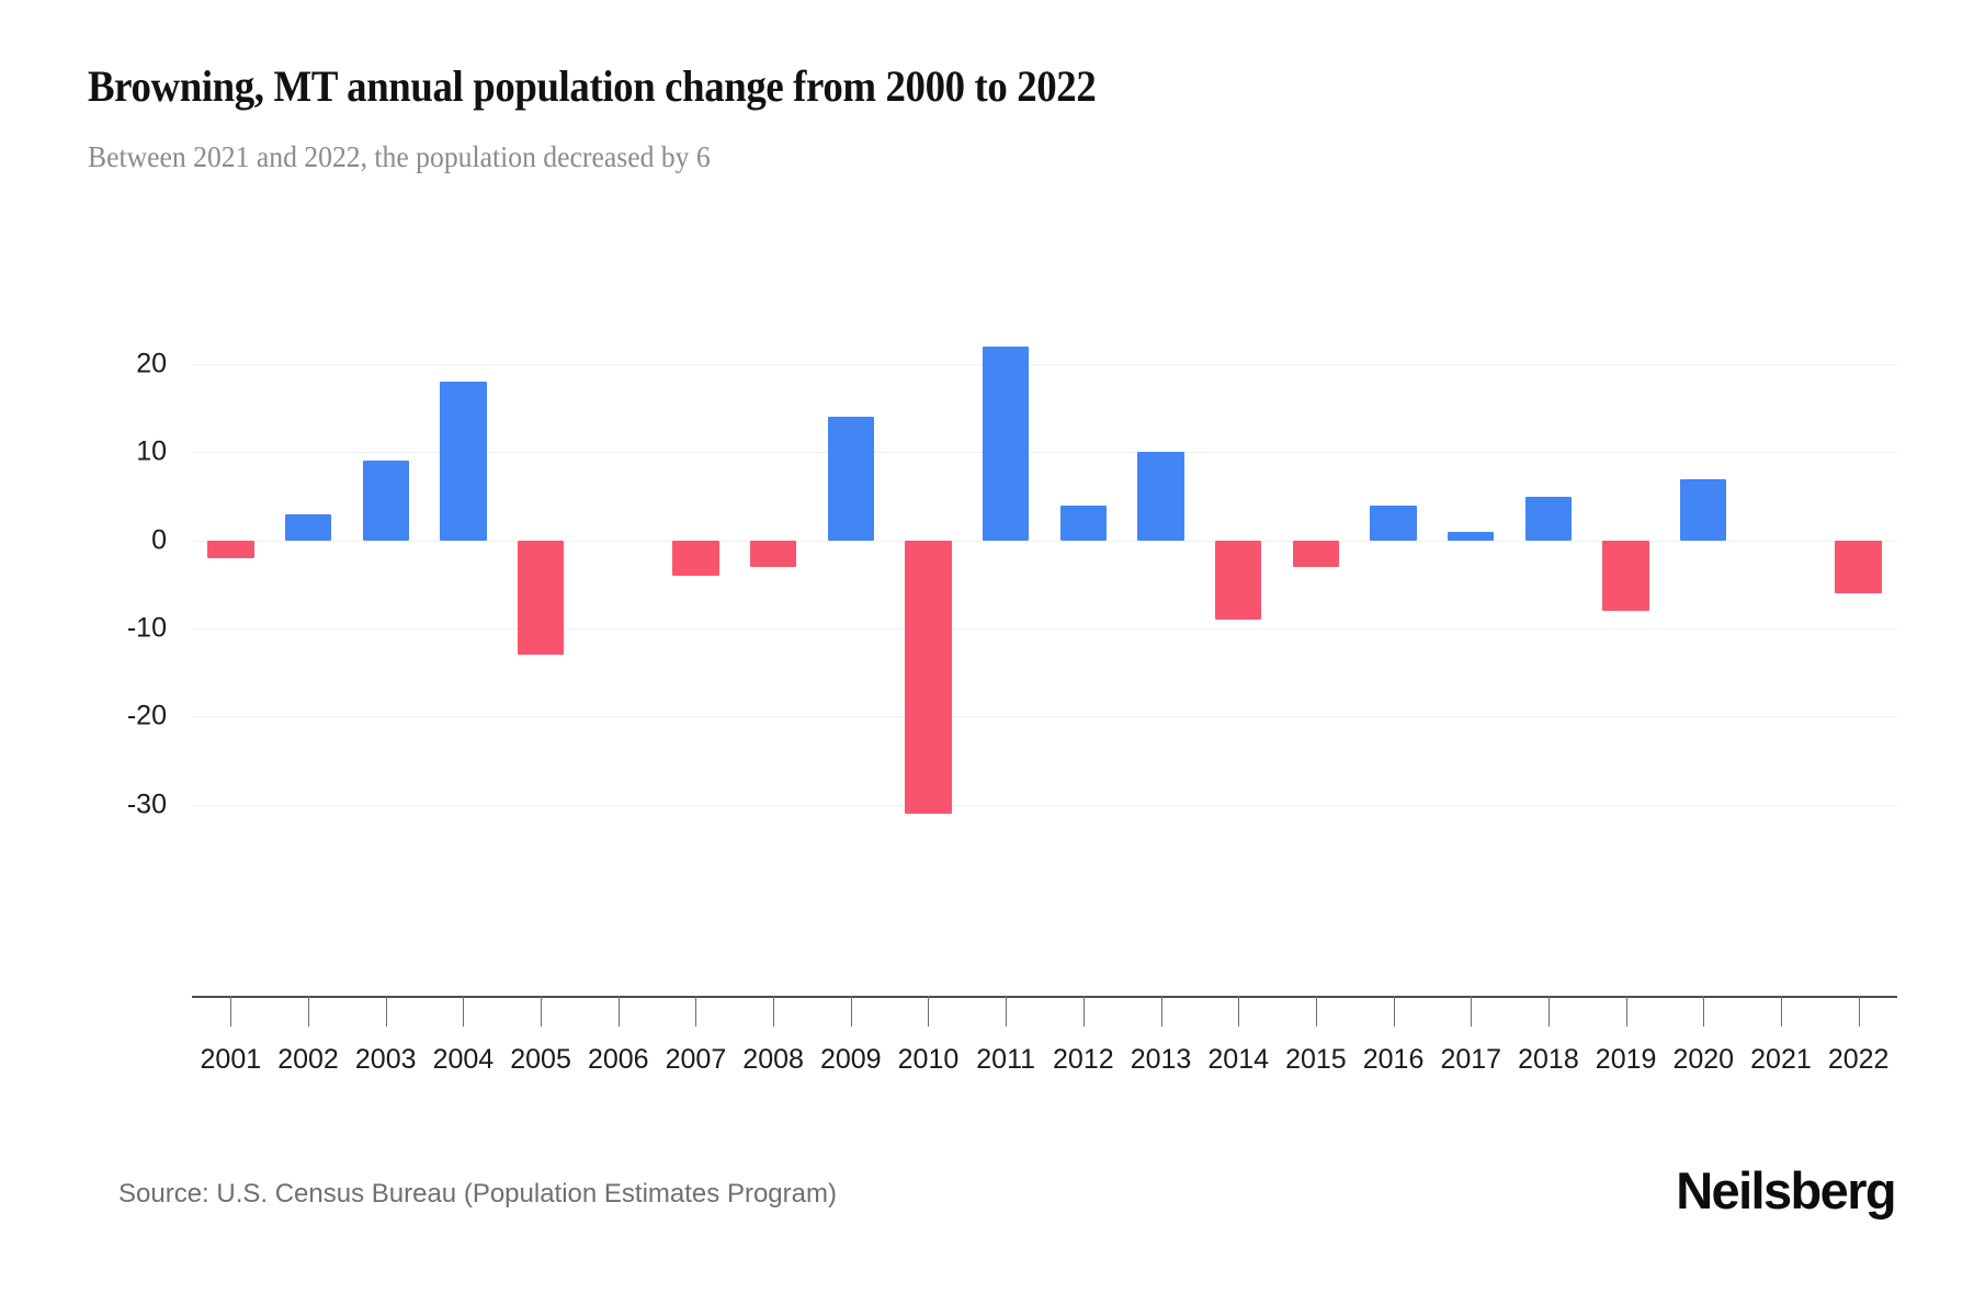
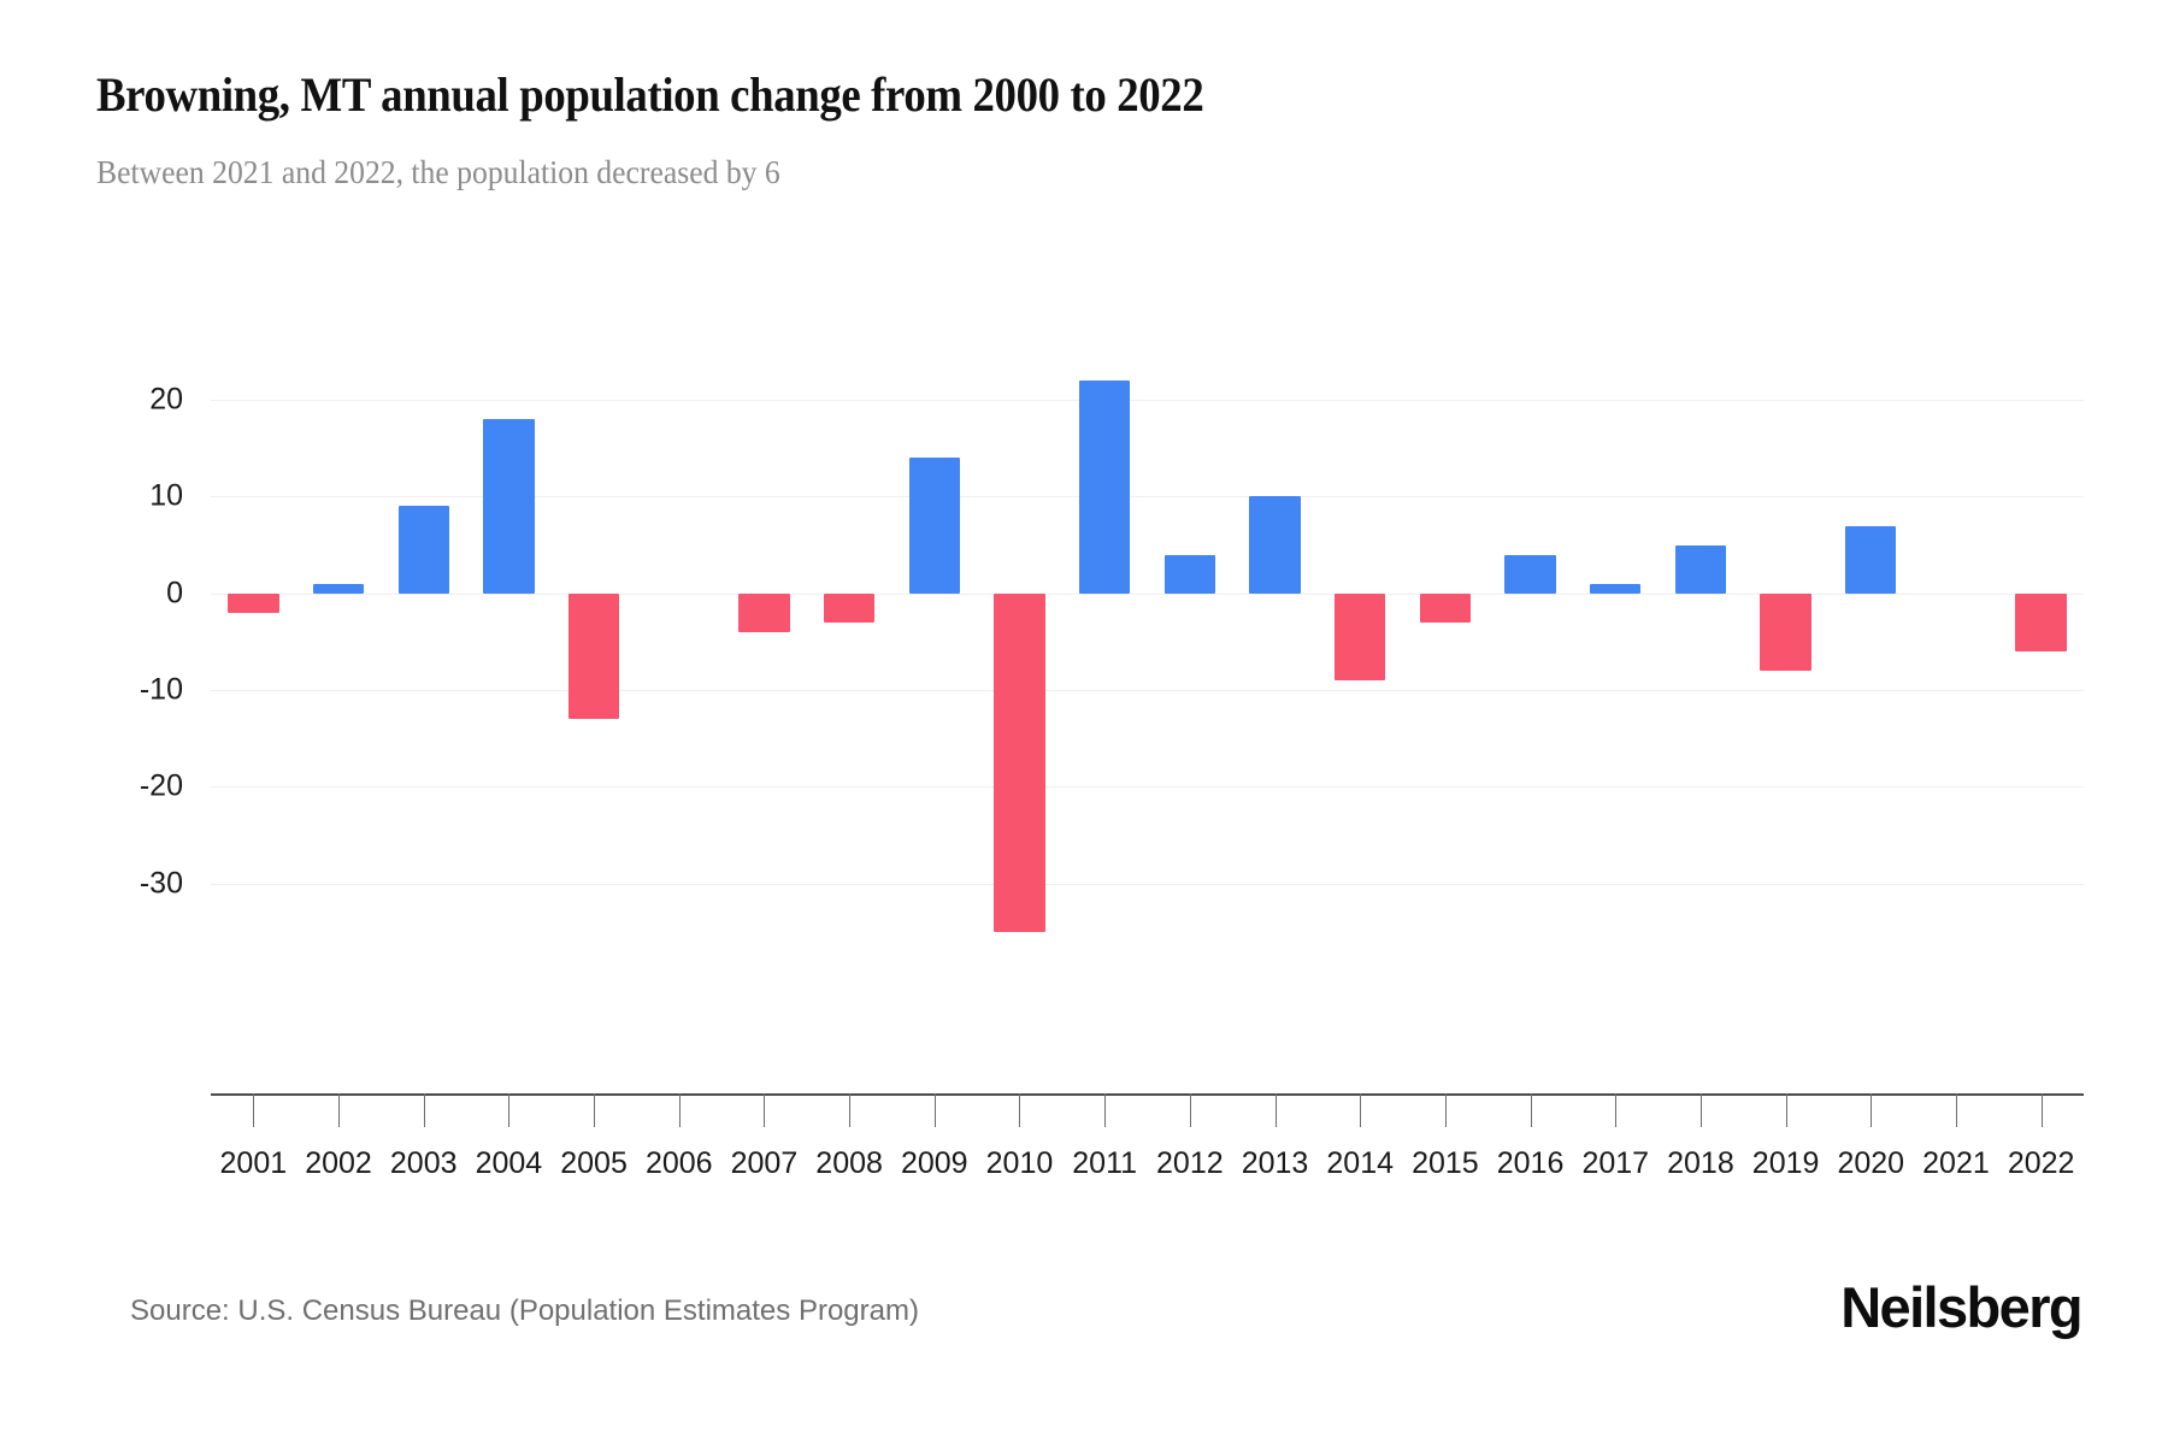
2002: 3 -> 1
2010: -31 -> -35
